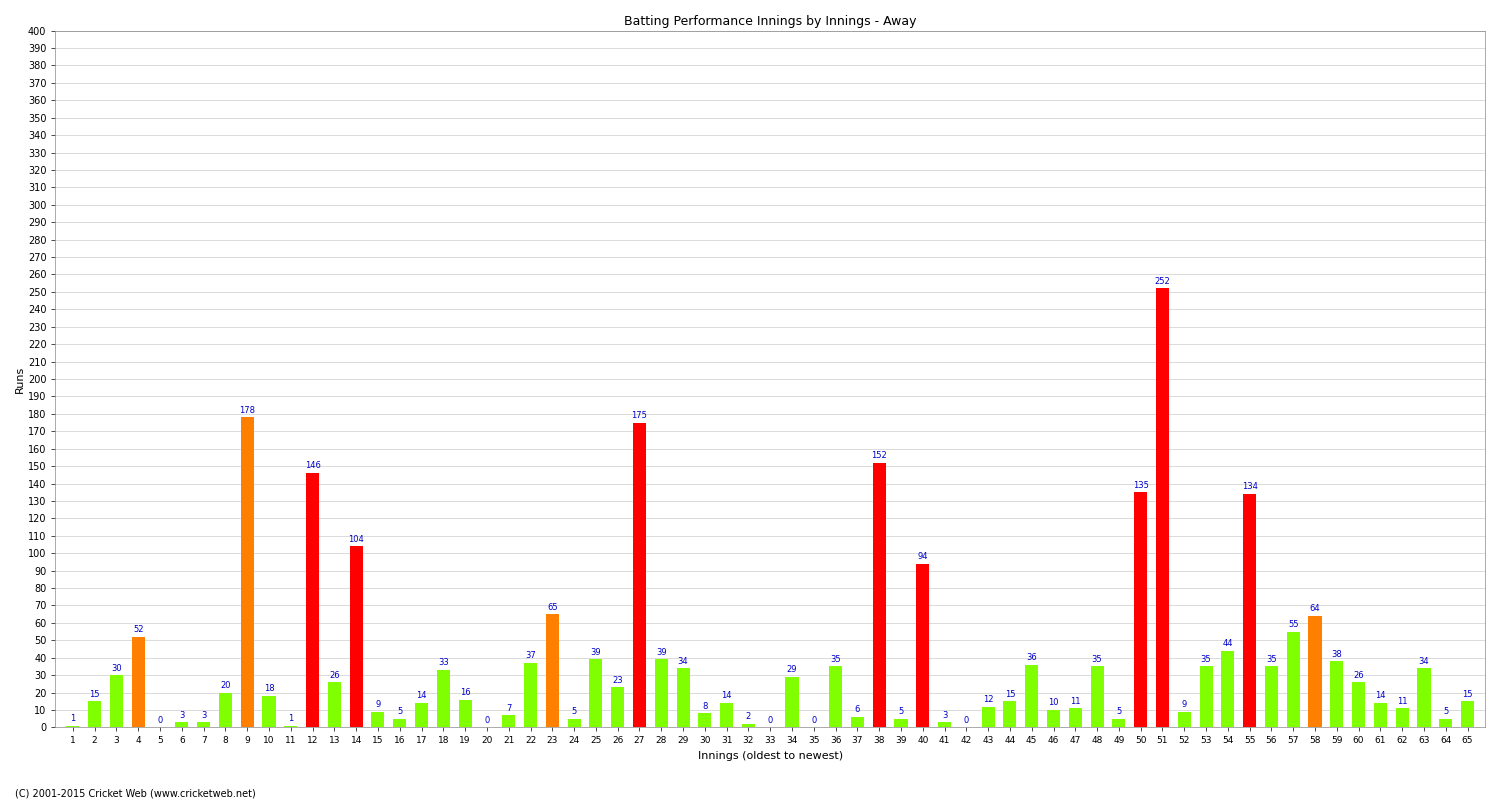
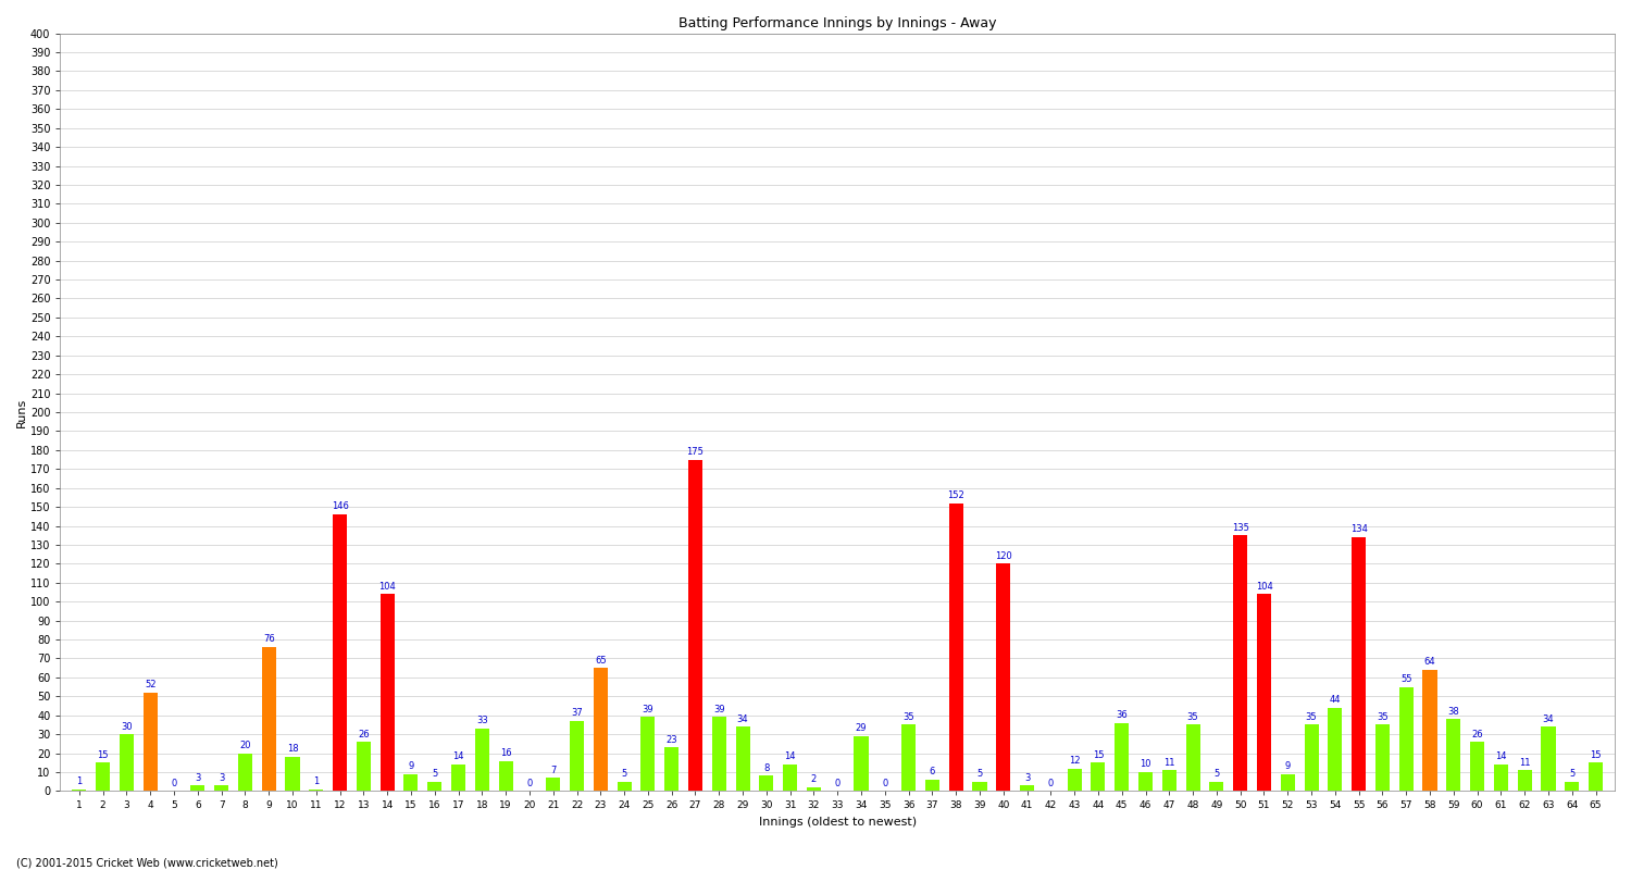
9: 178 -> 76
40: 94 -> 120
51: 252 -> 104
